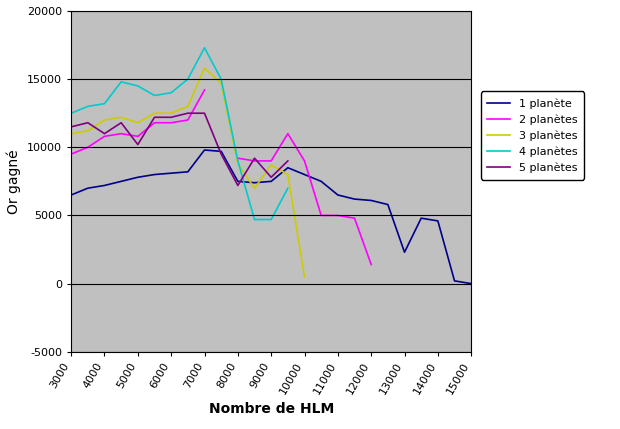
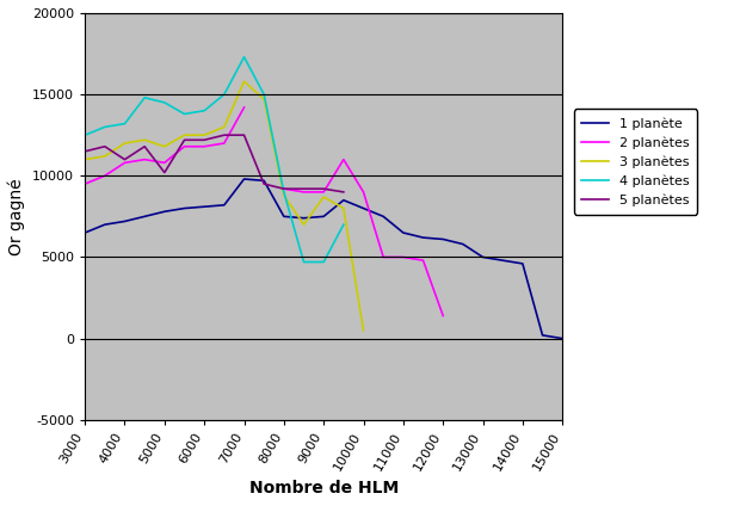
5 planètes/8000: 7200 -> 9200
5 planètes/9000: 7800 -> 9200
1 planète/13000: 2300 -> 5000
